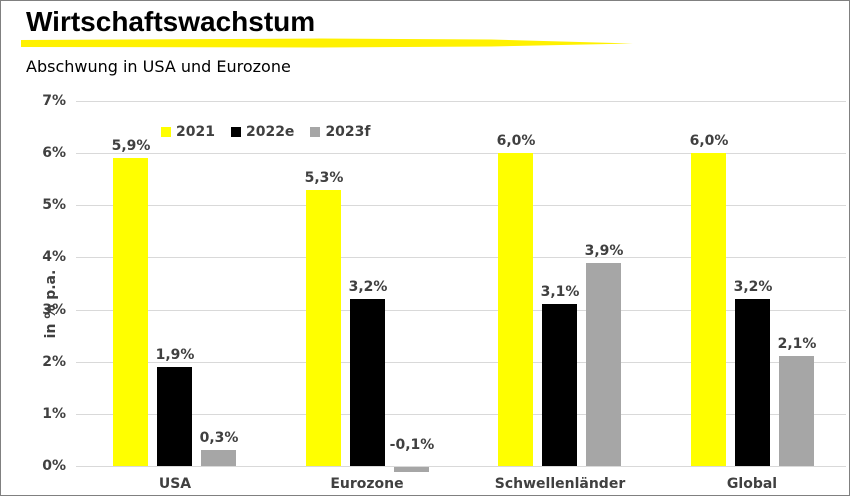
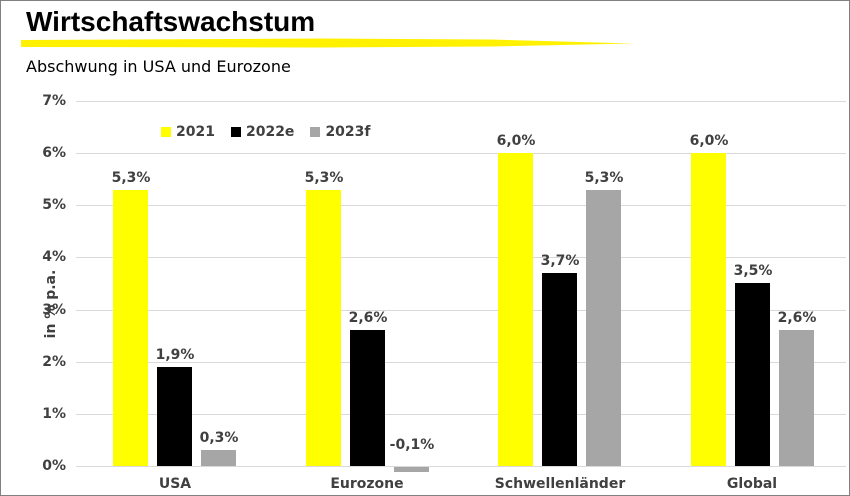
2021/USA: 5,9% -> 5,3%
2022e/Eurozone: 3,2% -> 2,6%
2022e/Schwellenländer: 3,1% -> 3,7%
2023f/Schwellenländer: 3,9% -> 5,3%
2022e/Global: 3,2% -> 3,5%
2023f/Global: 2,1% -> 2,6%
